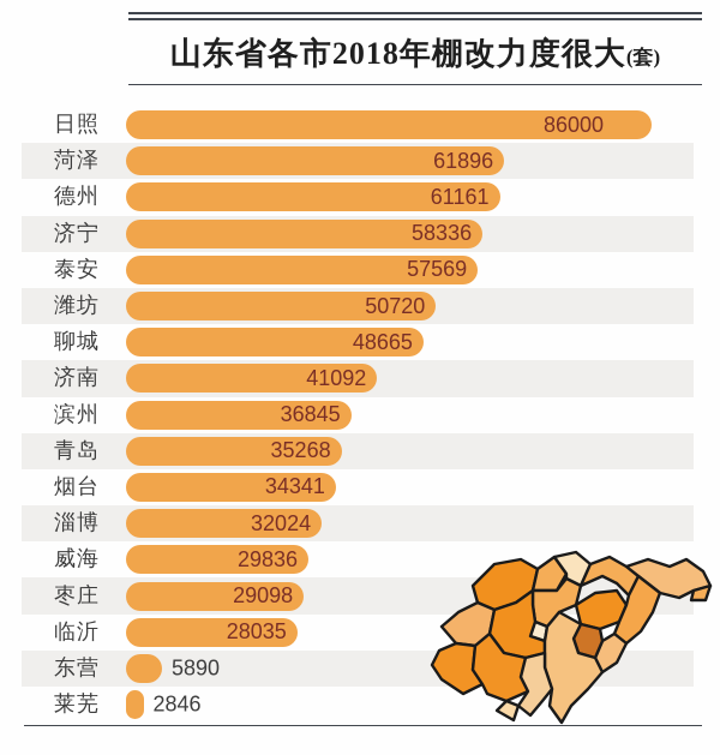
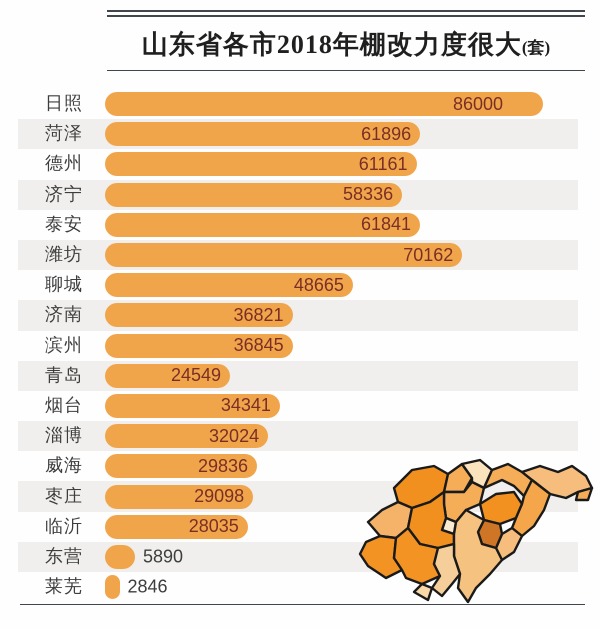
泰安: 57569 -> 61841
潍坊: 50720 -> 70162
济南: 41092 -> 36821
青岛: 35268 -> 24549
